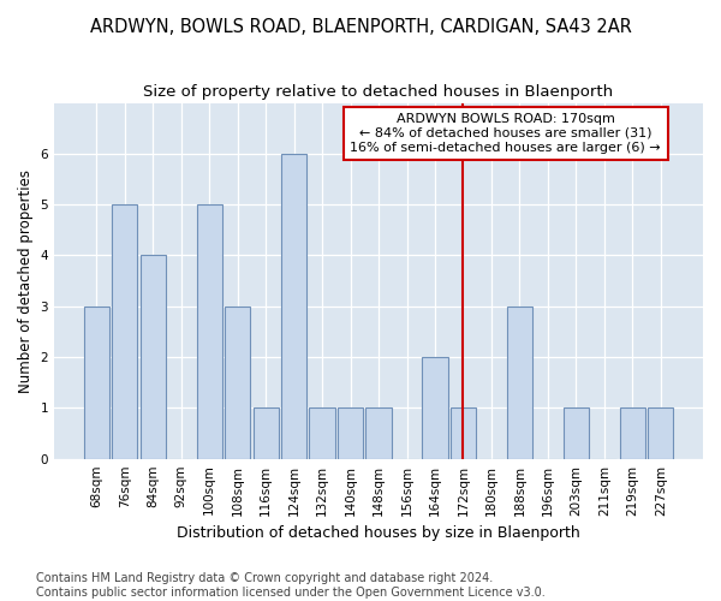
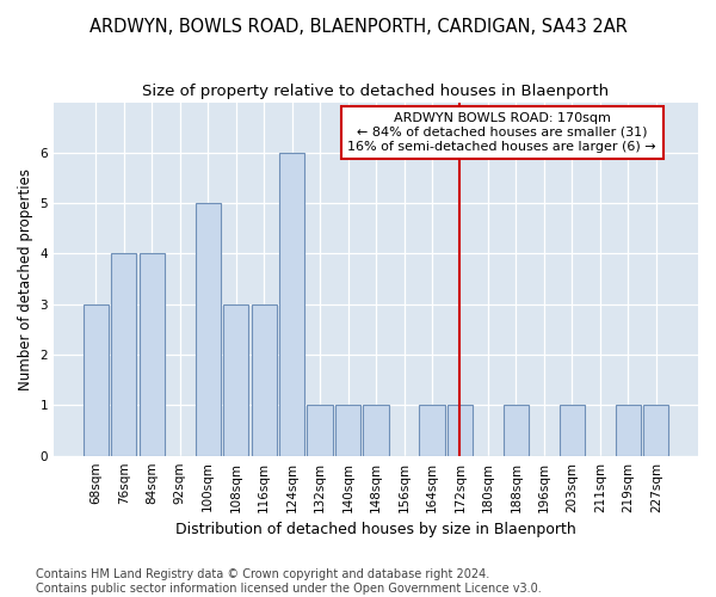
76sqm: 5 -> 4
116sqm: 1 -> 3
164sqm: 2 -> 1
188sqm: 3 -> 1
